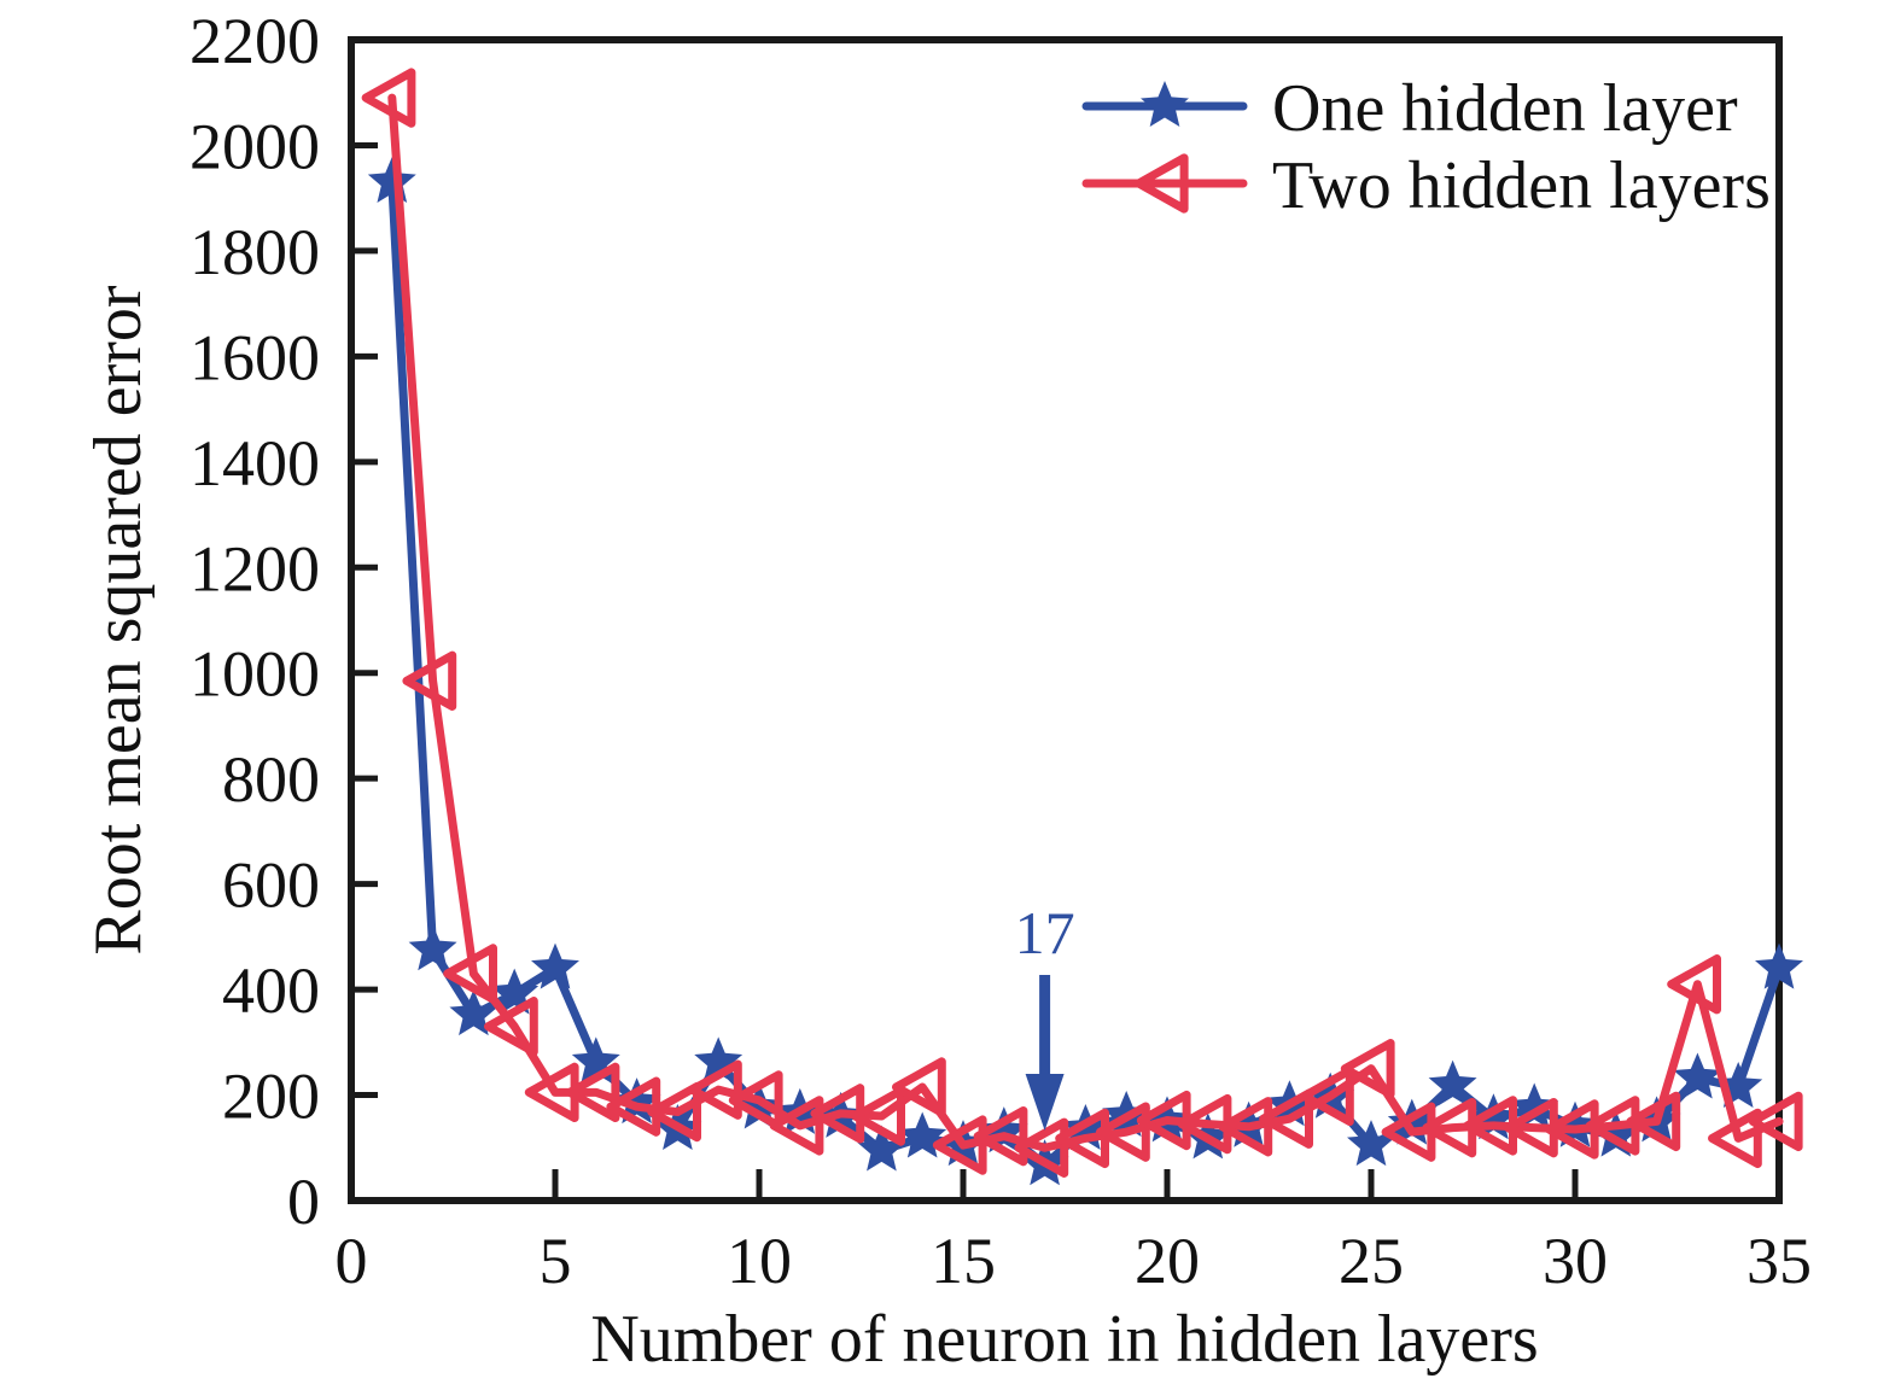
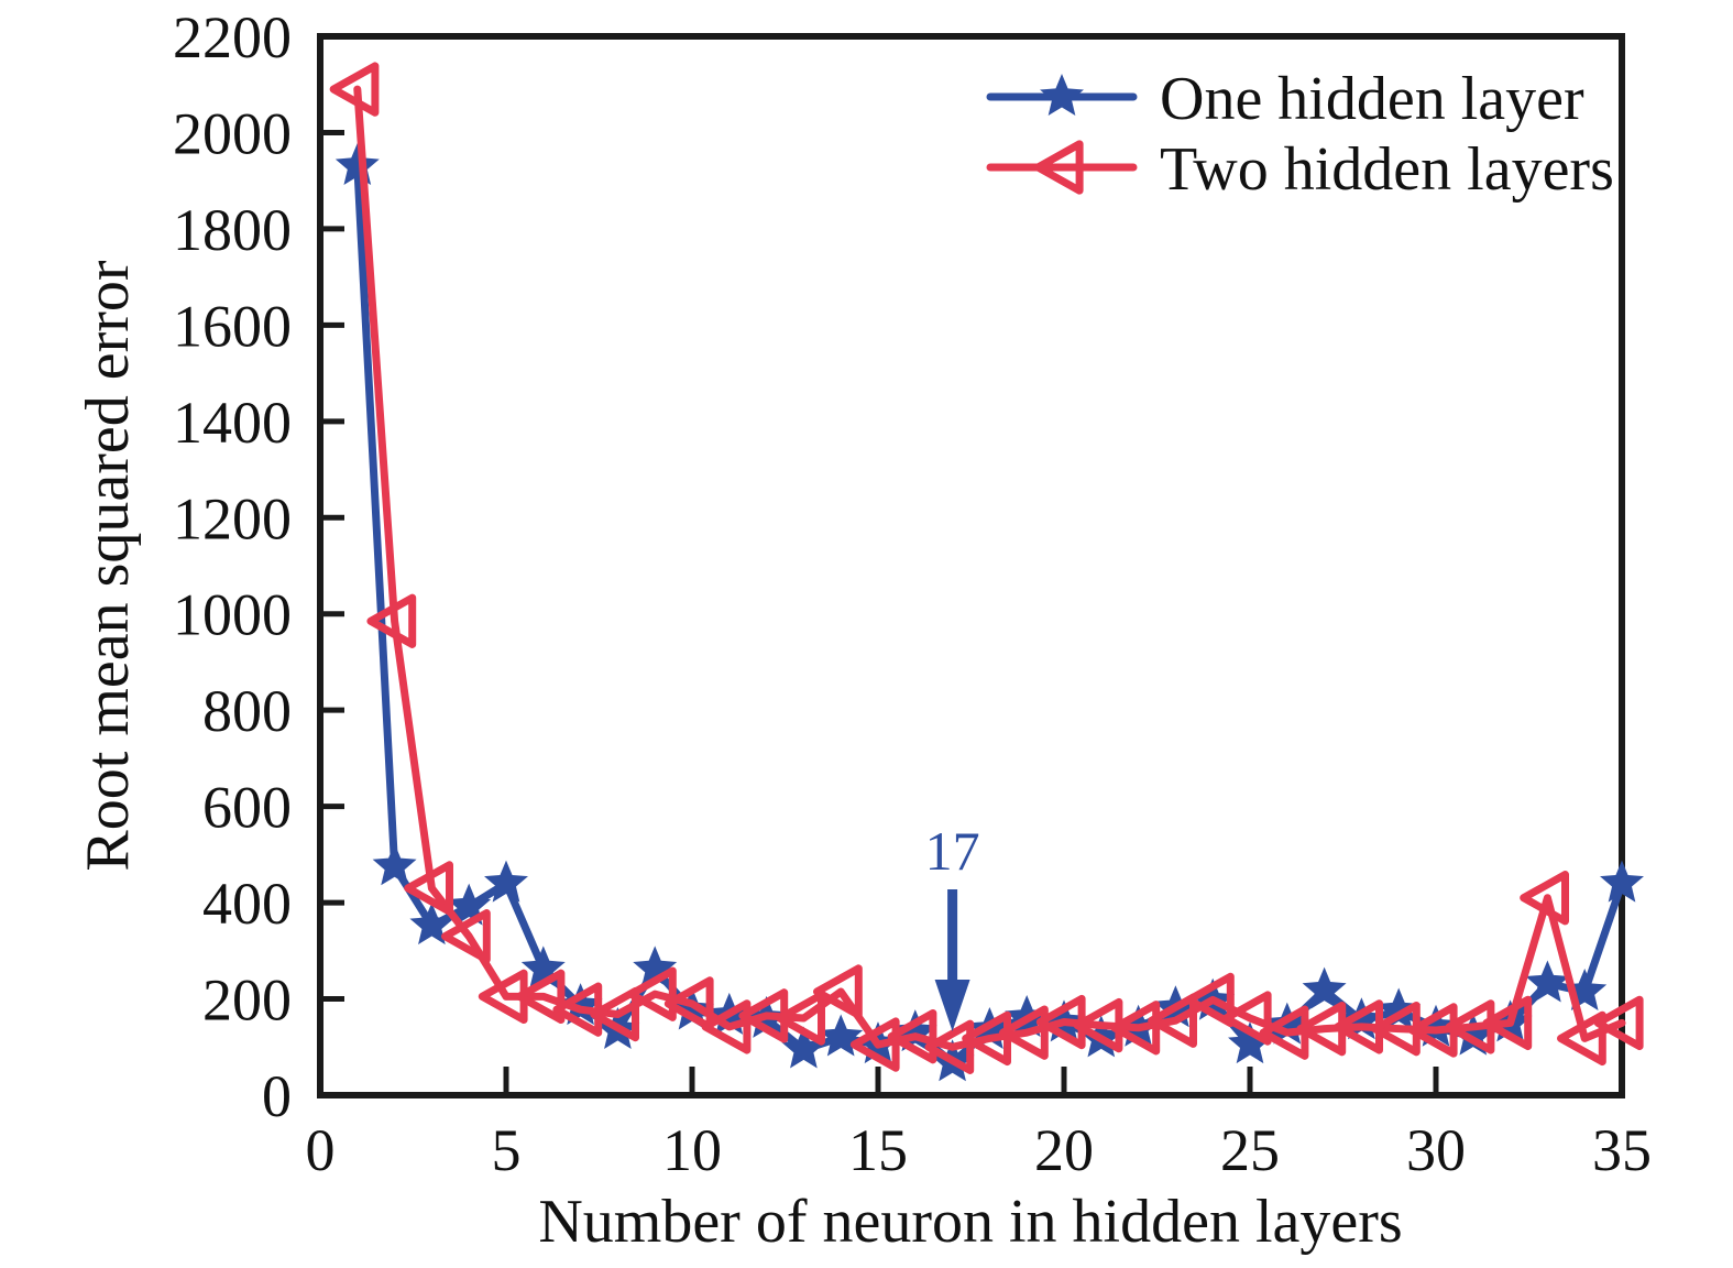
Two hidden layers/25: 250 -> 160
